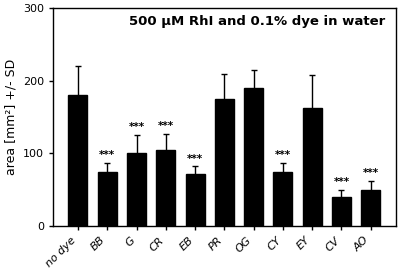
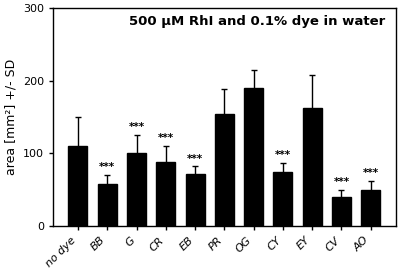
no dye: 180 -> 110
BB: 75 -> 58
CR: 105 -> 88
PR: 175 -> 154
